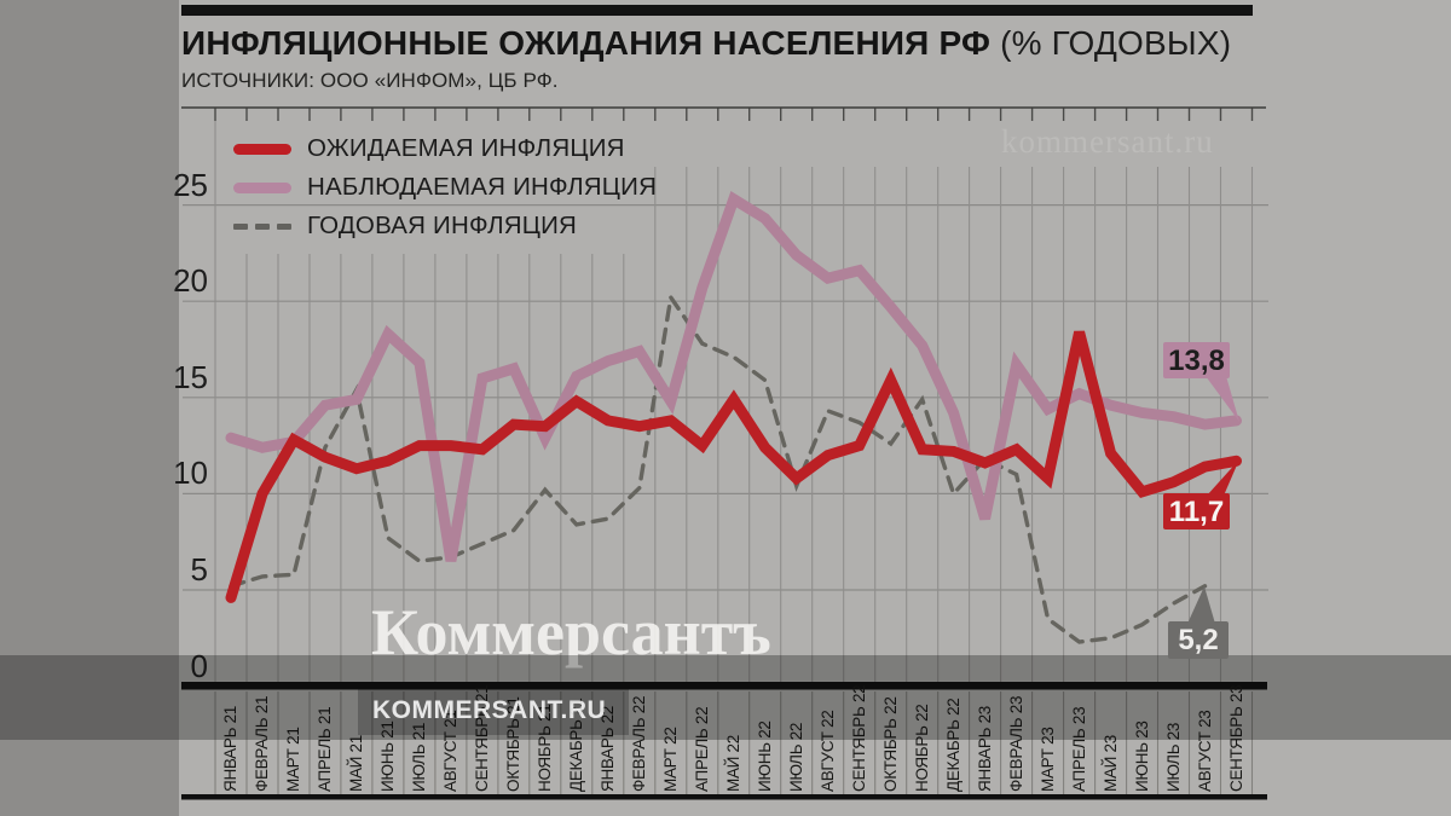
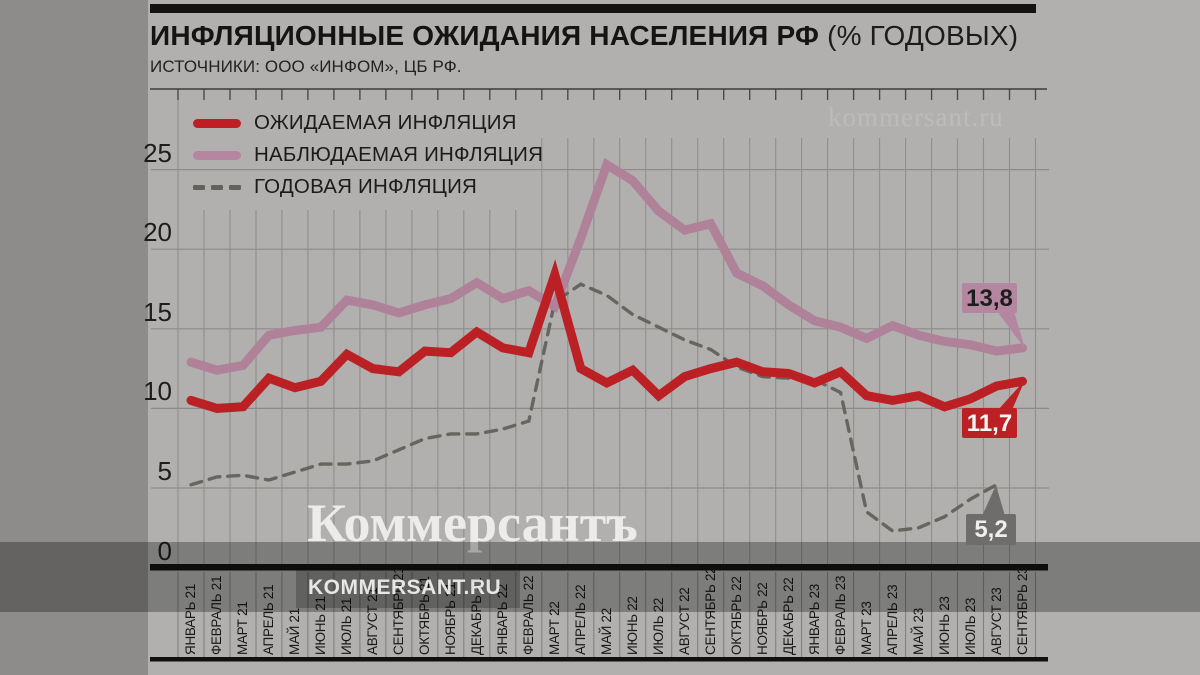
ОЖИДАЕМАЯ ИНФЛЯЦИЯ/ЯНВАРЬ 21: 4.6 -> 10.5
ОЖИДАЕМАЯ ИНФЛЯЦИЯ/МАРТ 21: 12.8 -> 10.1
ГОДОВАЯ ИНФЛЯЦИЯ/АПРЕЛЬ 21: 12.4 -> 5.5
ГОДОВАЯ ИНФЛЯЦИЯ/МАЙ 21: 15.4 -> 6.0
НАБЛЮДАЕМАЯ ИНФЛЯЦИЯ/ИЮНЬ 21: 18.3 -> 15.1
ГОДОВАЯ ИНФЛЯЦИЯ/ИЮНЬ 21: 7.7 -> 6.5
ОЖИДАЕМАЯ ИНФЛЯЦИЯ/ИЮЛЬ 21: 12.5 -> 13.4
НАБЛЮДАЕМАЯ ИНФЛЯЦИЯ/АВГУСТ 21: 6.5 -> 16.5
НАБЛЮДАЕМАЯ ИНФЛЯЦИЯ/НОЯБРЬ 21: 12.9 -> 16.9
ГОДОВАЯ ИНФЛЯЦИЯ/НОЯБРЬ 21: 10.2 -> 8.4
НАБЛЮДАЕМАЯ ИНФЛЯЦИЯ/ДЕКАБРЬ 21: 16.1 -> 17.9
ГОДОВАЯ ИНФЛЯЦИЯ/ФЕВРАЛЬ 22: 10.3 -> 9.2
ОЖИДАЕМАЯ ИНФЛЯЦИЯ/МАРТ 22: 13.8 -> 18.4
НАБЛЮДАЕМАЯ ИНФЛЯЦИЯ/МАРТ 22: 14.8 -> 16.4
ГОДОВАЯ ИНФЛЯЦИЯ/МАРТ 22: 20.2 -> 16.7
ОЖИДАЕМАЯ ИНФЛЯЦИЯ/МАЙ 22: 14.9 -> 11.6
ГОДОВАЯ ИНФЛЯЦИЯ/ИЮЛЬ 22: 10.4 -> 15.1
ОЖИДАЕМАЯ ИНФЛЯЦИЯ/ОКТЯБРЬ 22: 15.9 -> 12.9
НАБЛЮДАЕМАЯ ИНФЛЯЦИЯ/ОКТЯБРЬ 22: 19.7 -> 18.5
ГОДОВАЯ ИНФЛЯЦИЯ/НОЯБРЬ 22: 14.9 -> 12.0
НАБЛЮДАЕМАЯ ИНФЛЯЦИЯ/ДЕКАБРЬ 22: 14.2 -> 16.5
ГОДОВАЯ ИНФЛЯЦИЯ/ДЕКАБРЬ 22: 10.0 -> 11.9
НАБЛЮДАЕМАЯ ИНФЛЯЦИЯ/ЯНВАРЬ 23: 8.7 -> 15.5
НАБЛЮДАЕМАЯ ИНФЛЯЦИЯ/ФЕВРАЛЬ 23: 16.7 -> 15.1
ОЖИДАЕМАЯ ИНФЛЯЦИЯ/АПРЕЛЬ 23: 18.4 -> 10.5
ОЖИДАЕМАЯ ИНФЛЯЦИЯ/МАЙ 23: 12.1 -> 10.8
